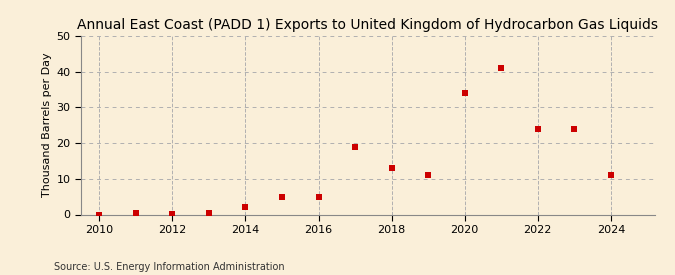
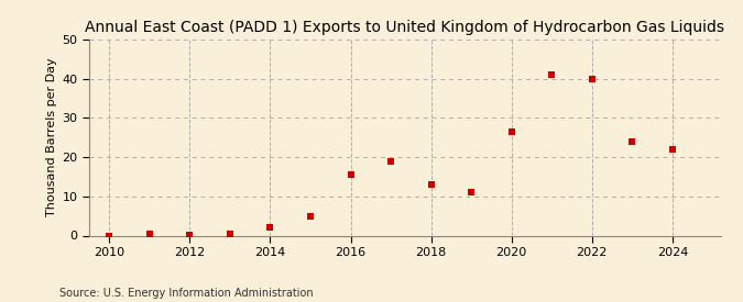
2016: 5.0 -> 15.5
2020: 34.0 -> 26.5
2022: 24.0 -> 40.0
2024: 11.0 -> 22.0
